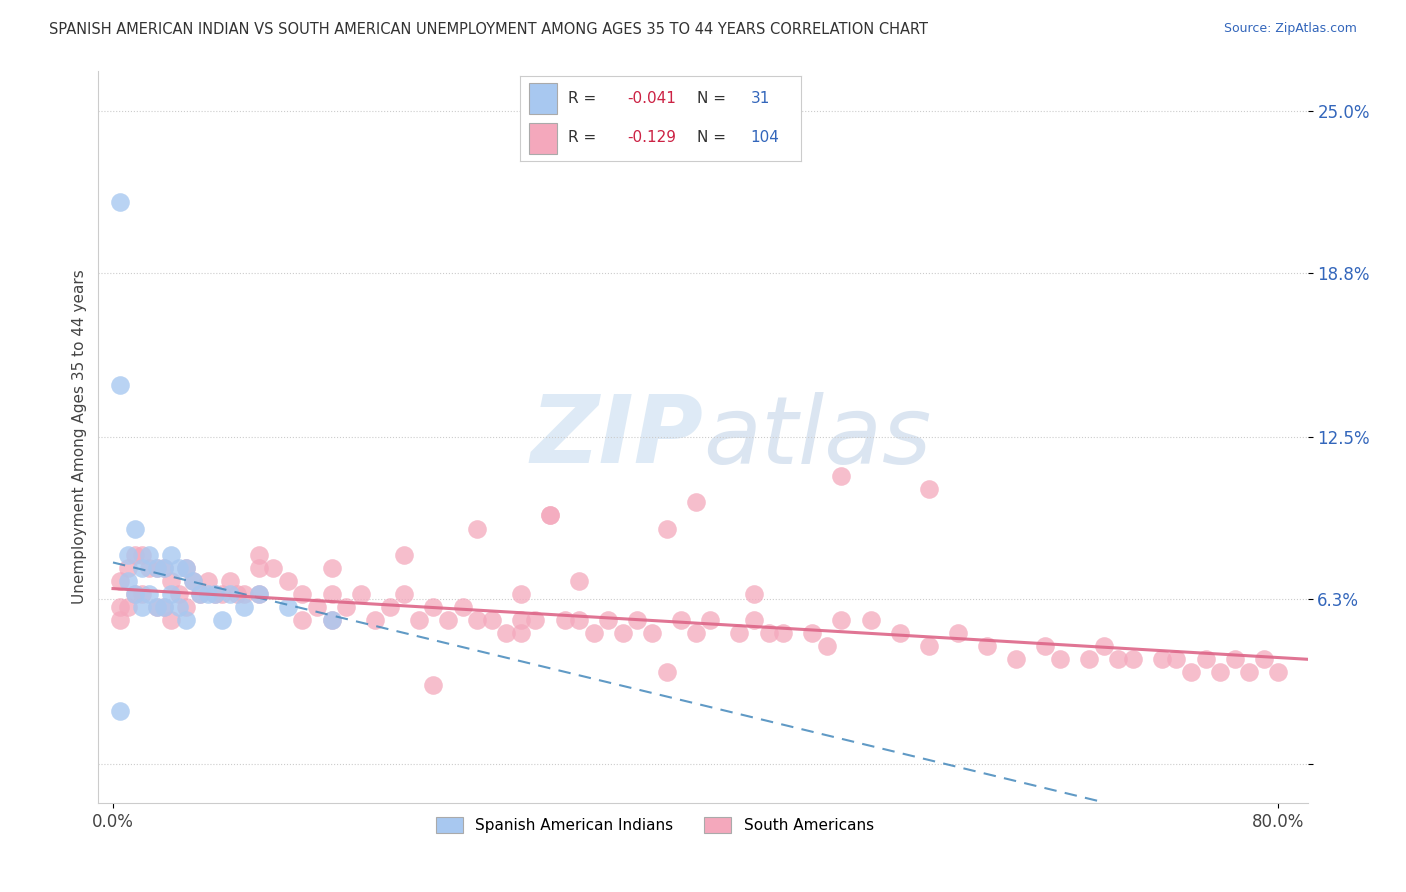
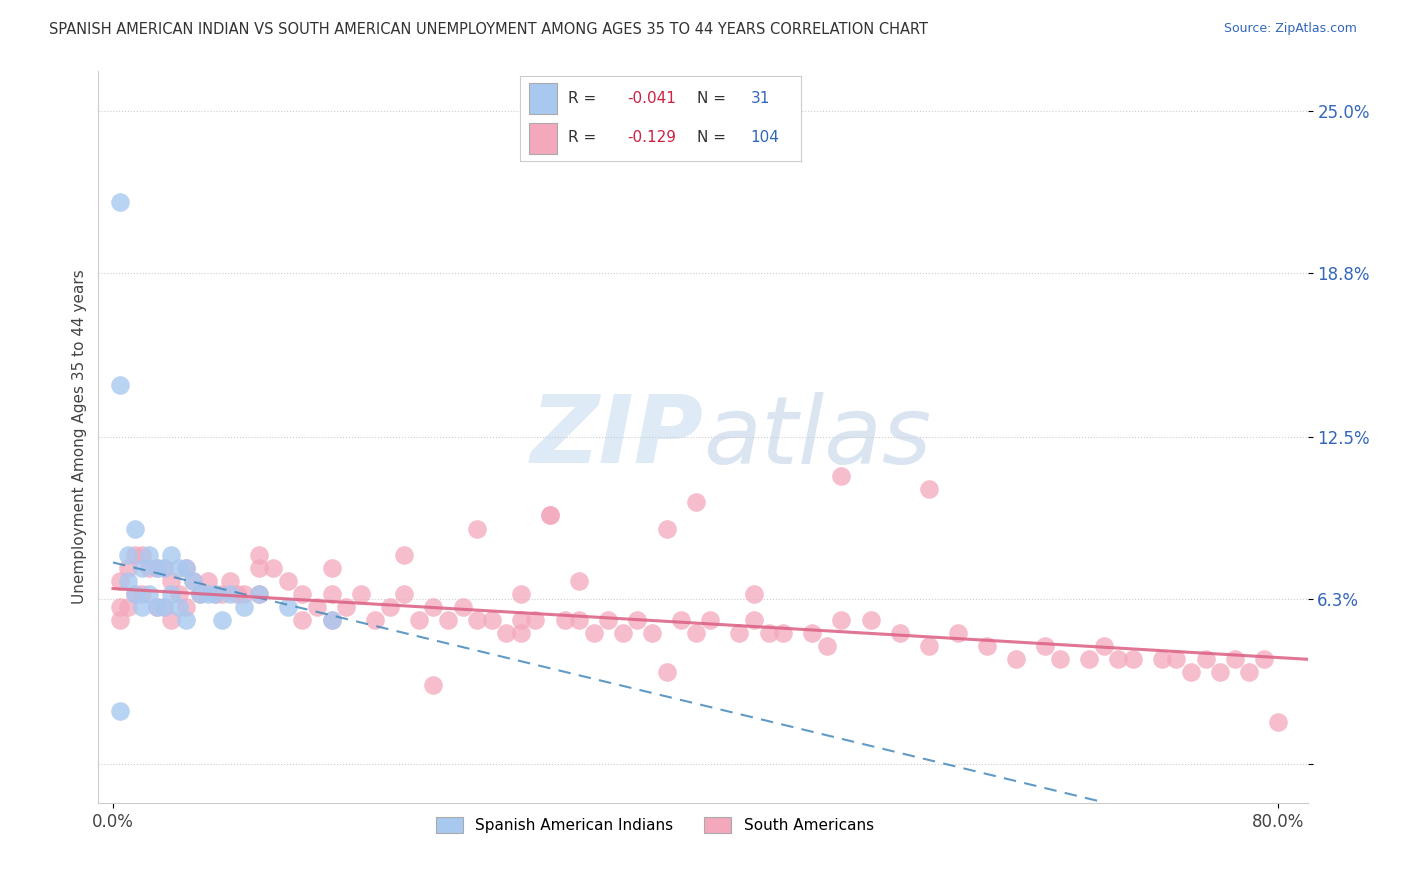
South Americans/80.0%: 3.5% -> 1.6%
